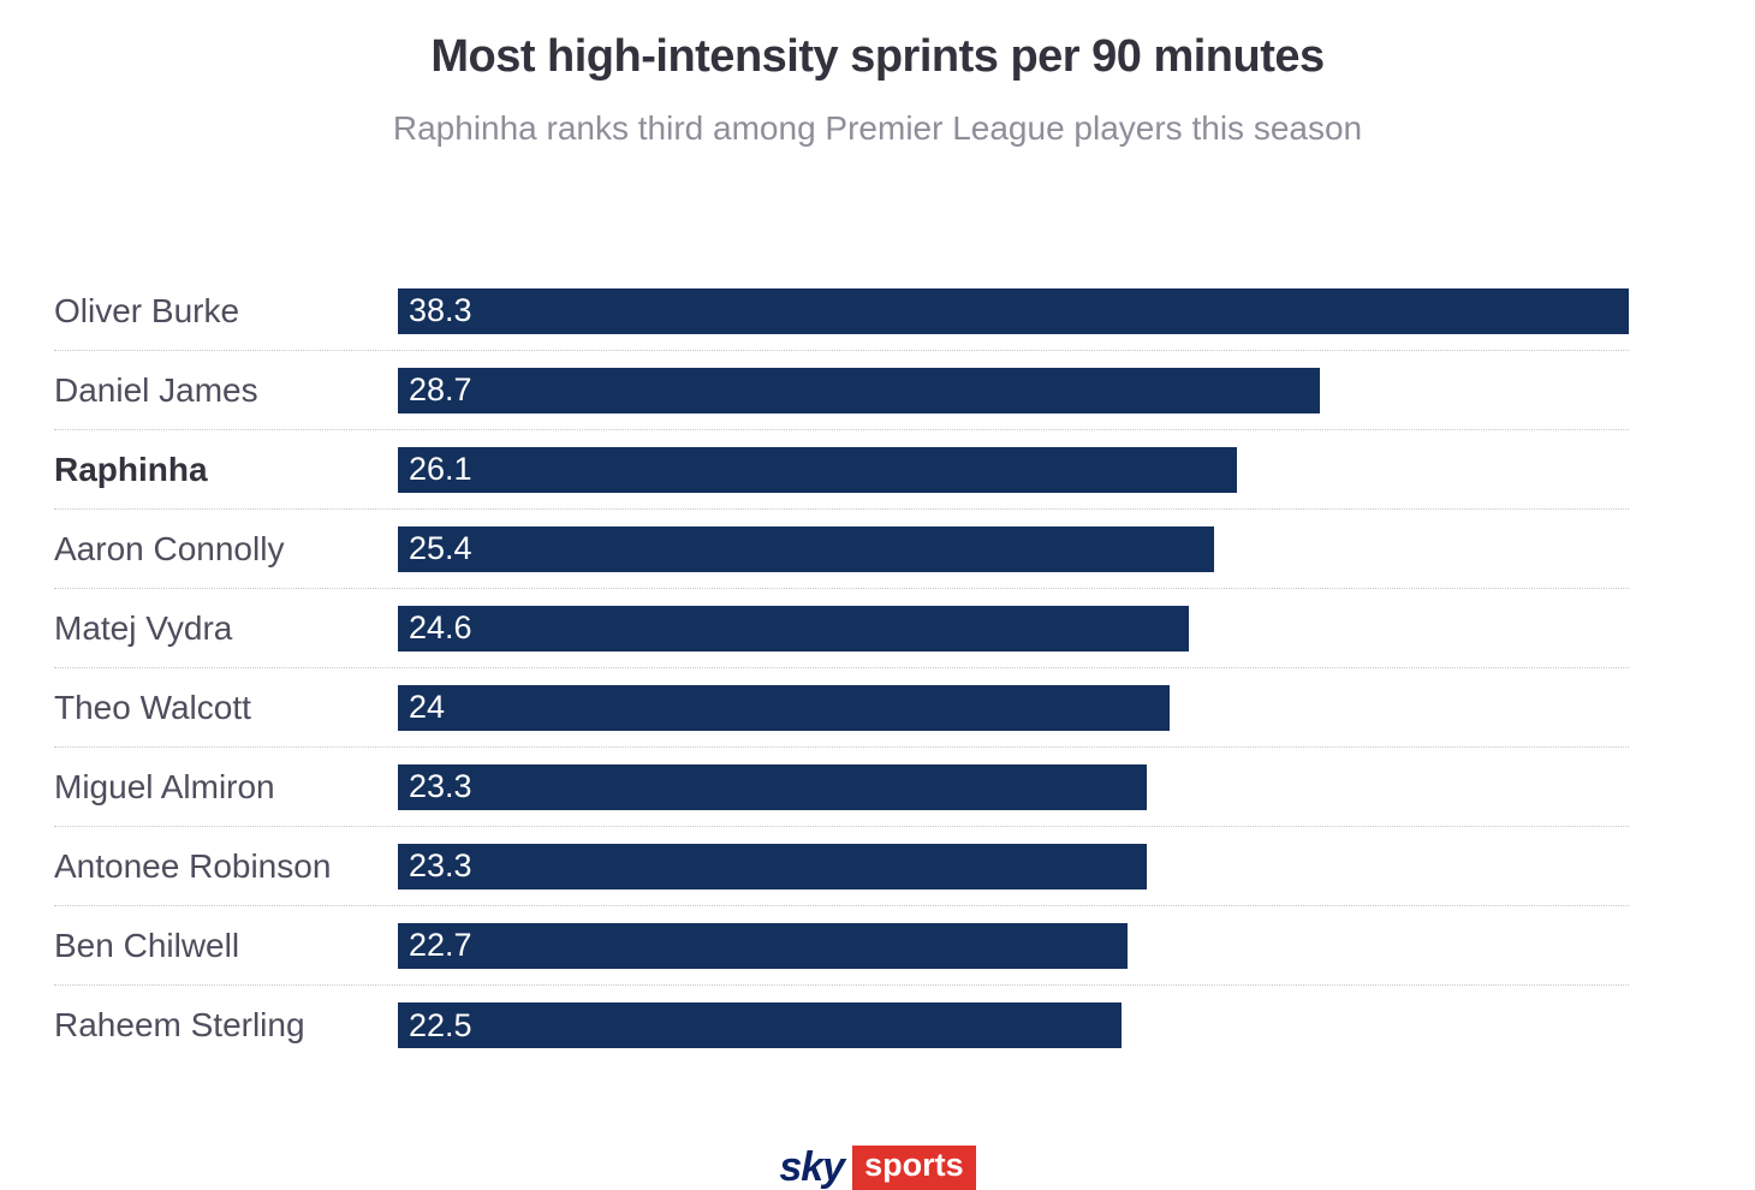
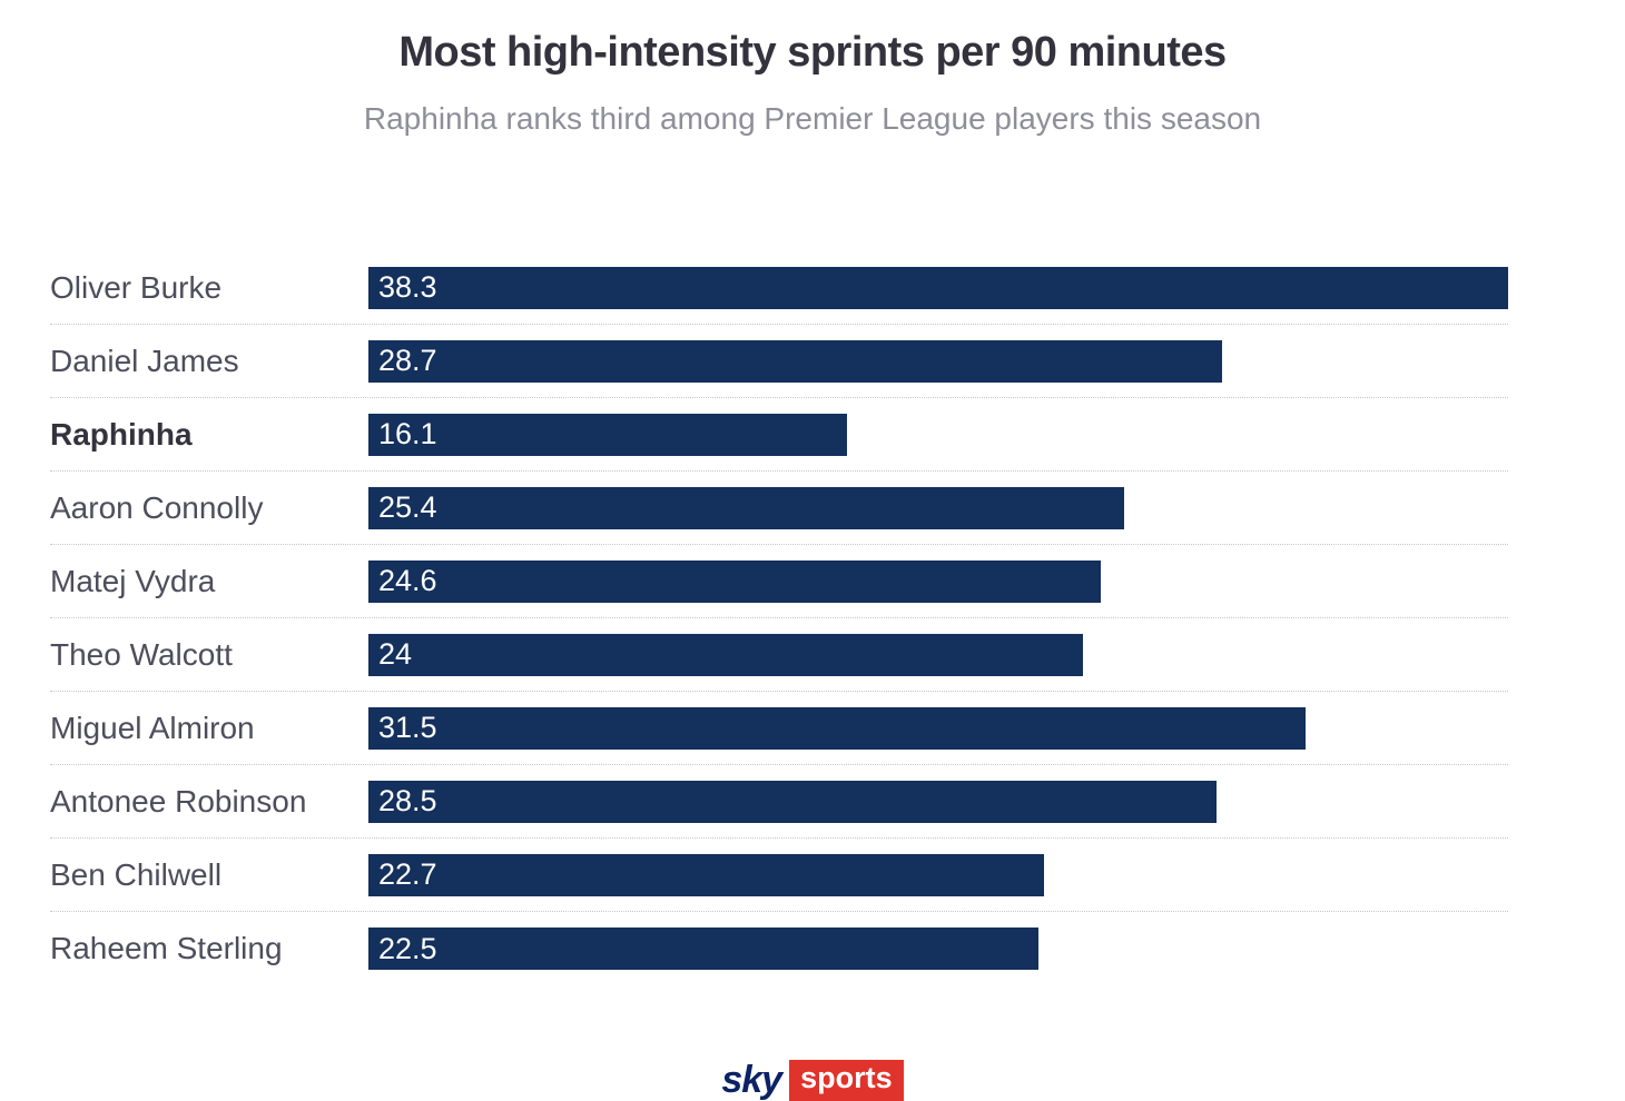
Raphinha: 26.1 -> 16.1
Miguel Almiron: 23.3 -> 31.5
Antonee Robinson: 23.3 -> 28.5
